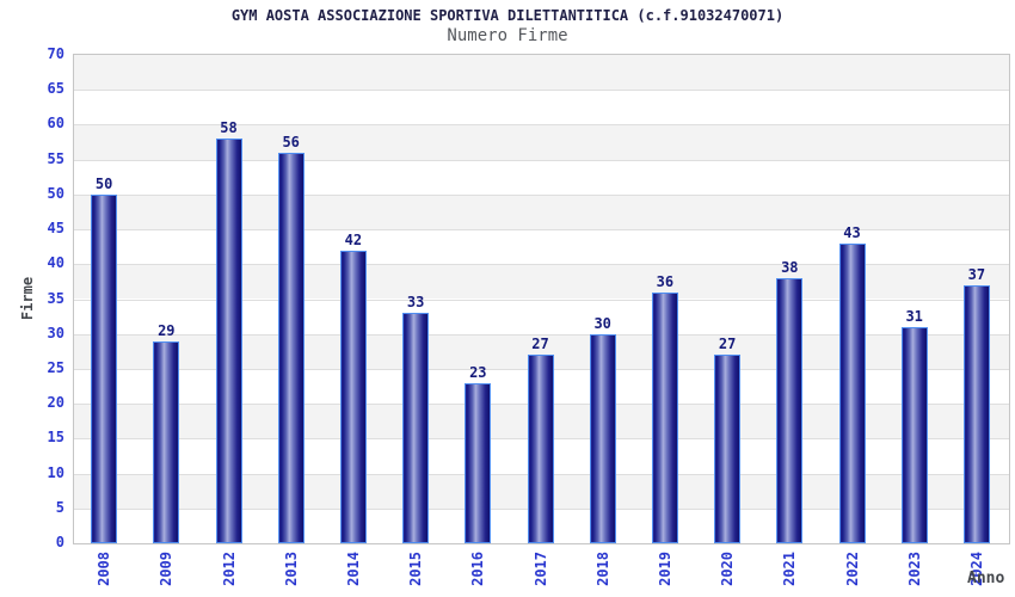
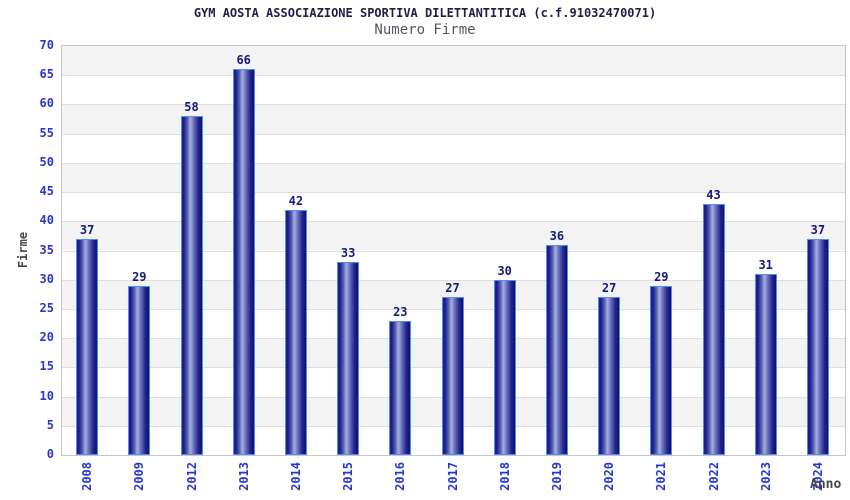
2008: 50 -> 37
2013: 56 -> 66
2021: 38 -> 29
